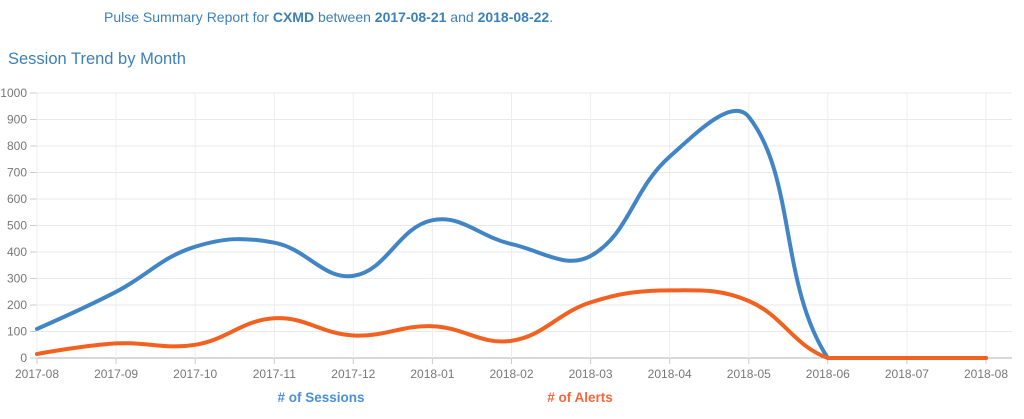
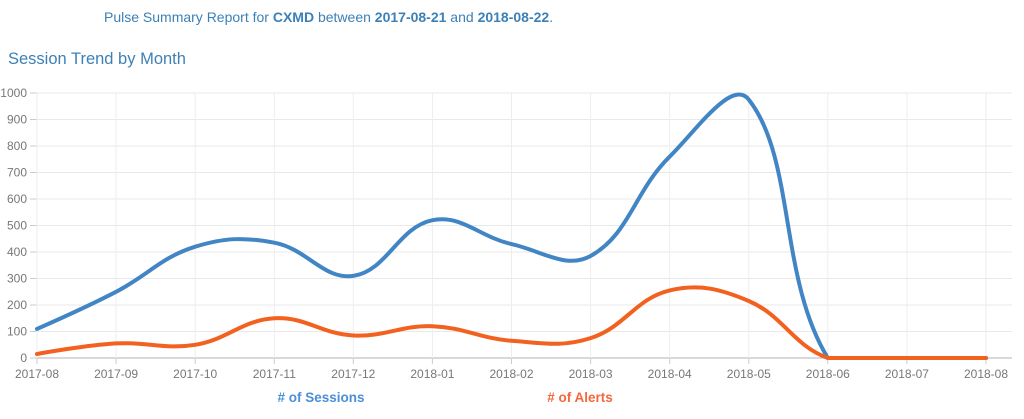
# of Alerts/2018-03: 210 -> 80
# of Sessions/2018-05: 910 -> 980
